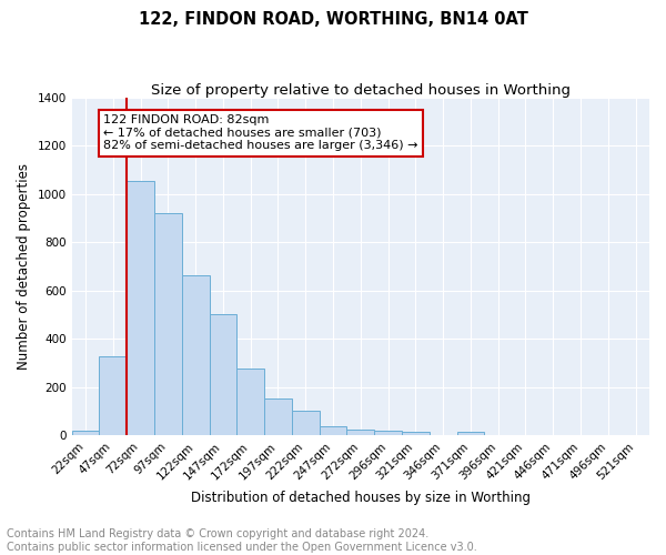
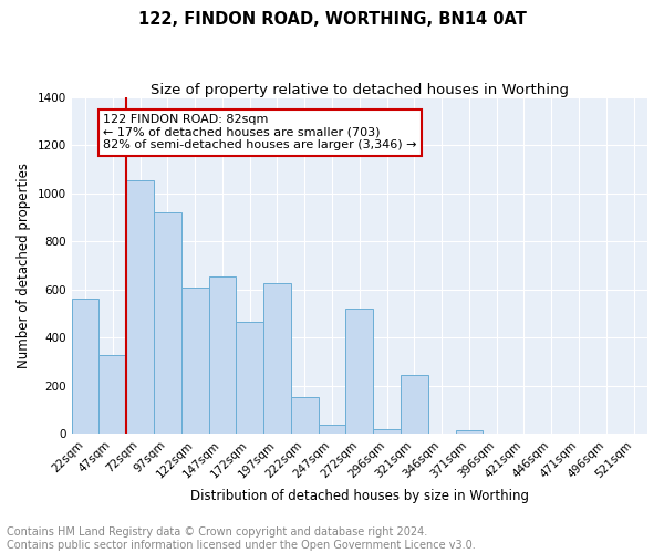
22sqm: 20 -> 560
122sqm: 665 -> 610
147sqm: 500 -> 655
172sqm: 275 -> 465
197sqm: 150 -> 625
222sqm: 100 -> 150
272sqm: 25 -> 520
321sqm: 15 -> 245
